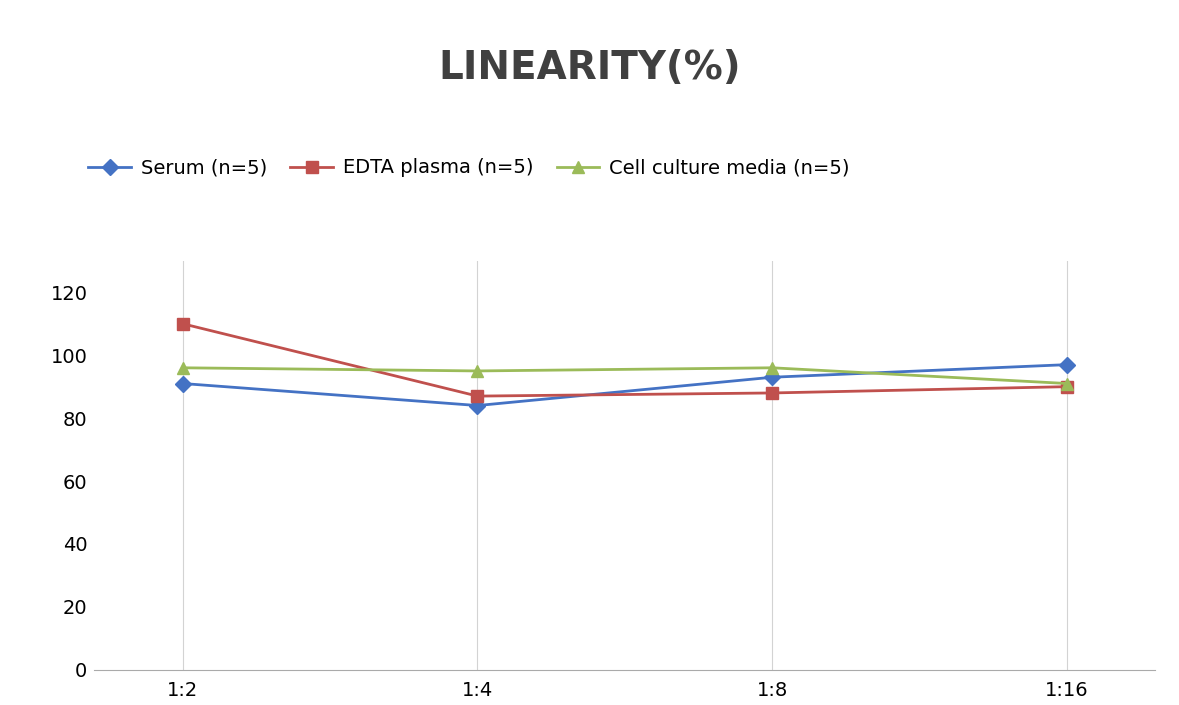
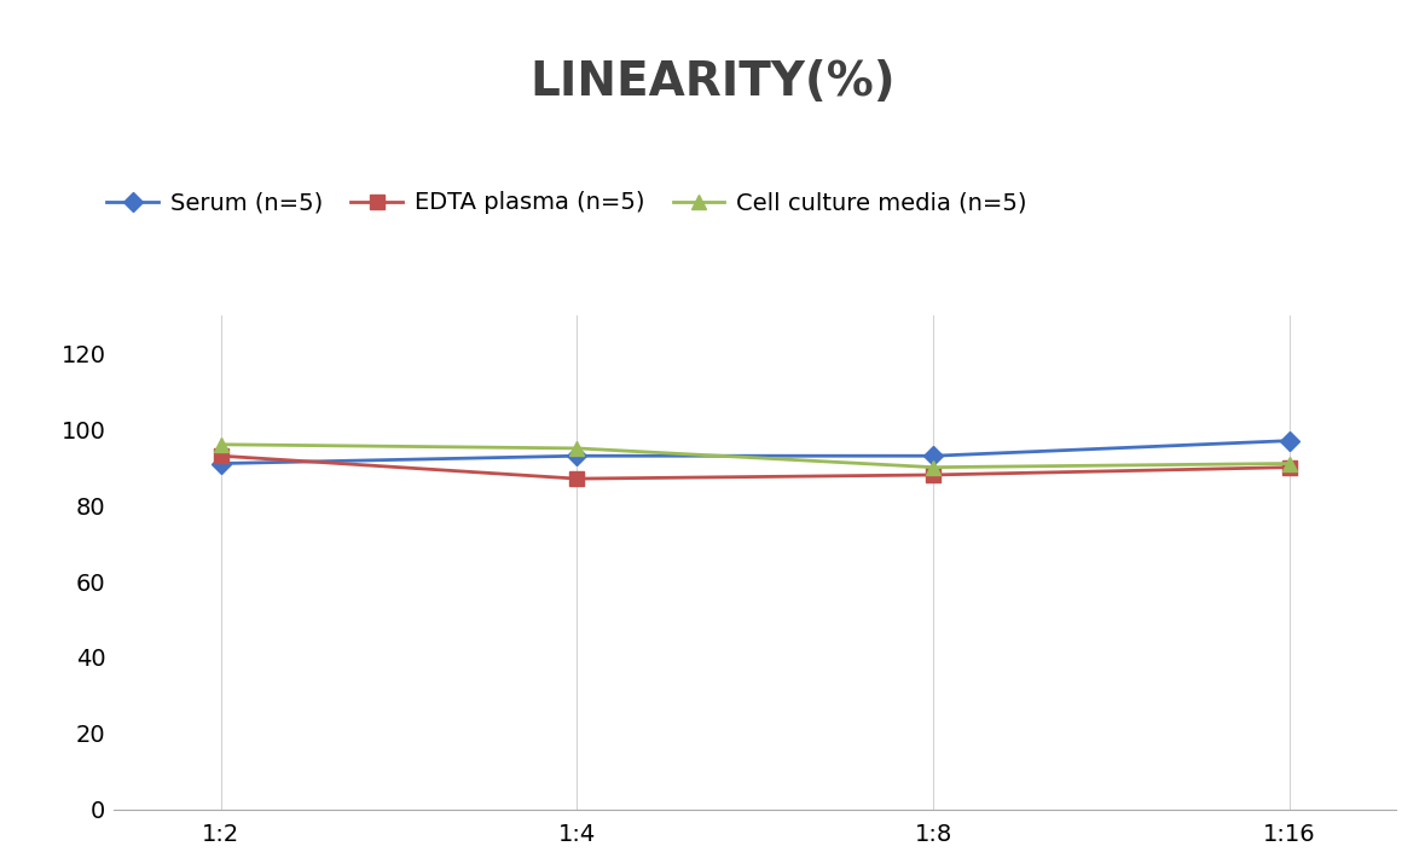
EDTA plasma (n=5)/1:2: 110 -> 93
Serum (n=5)/1:4: 84 -> 93
Cell culture media (n=5)/1:8: 96 -> 90
